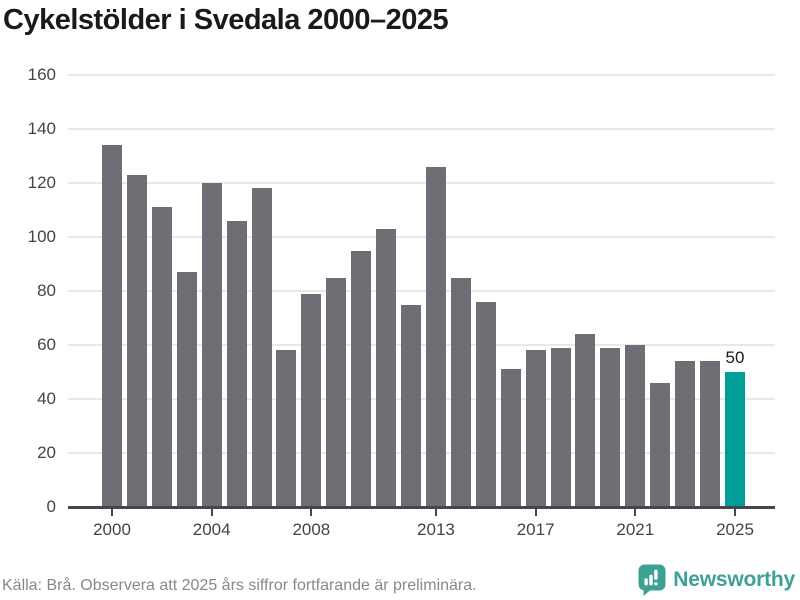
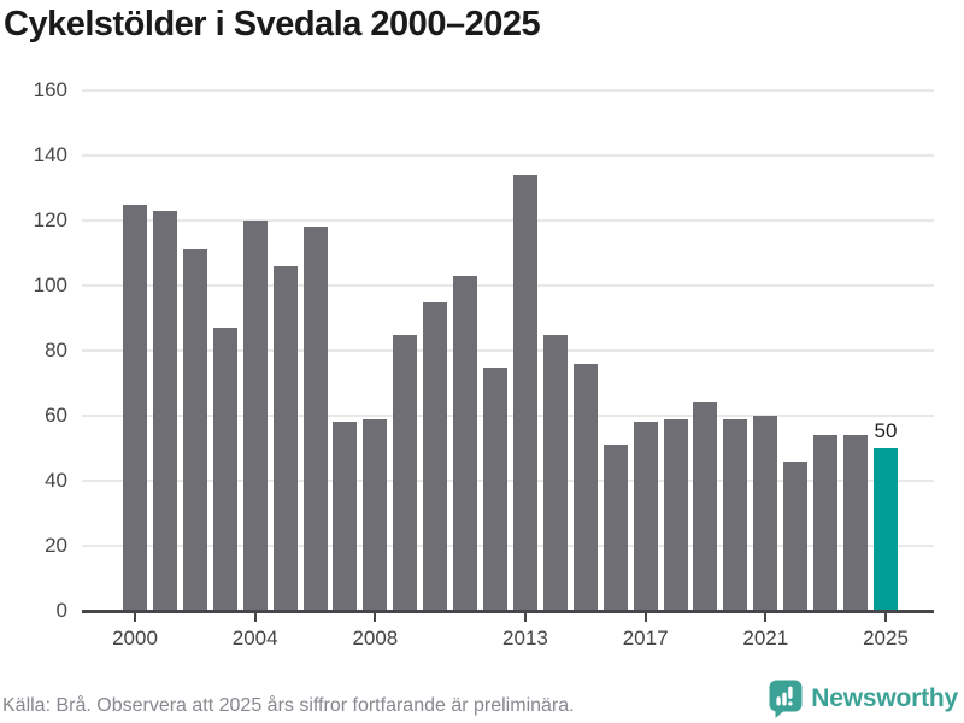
2000: 134 -> 125
2008: 79 -> 59
2013: 126 -> 134
